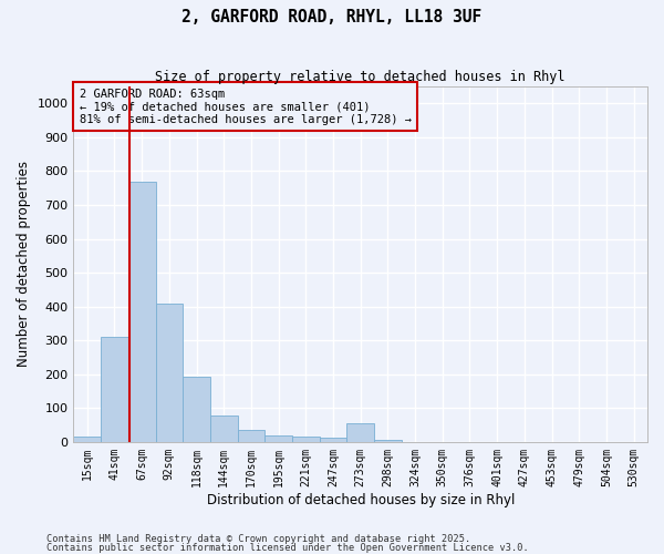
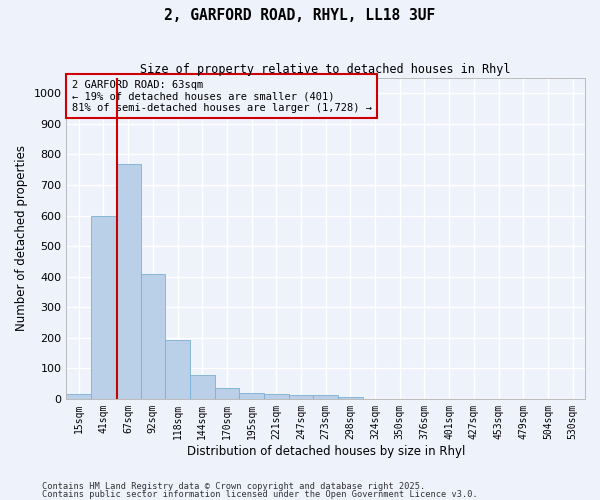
41sqm: 310 -> 600
273sqm: 55 -> 13
